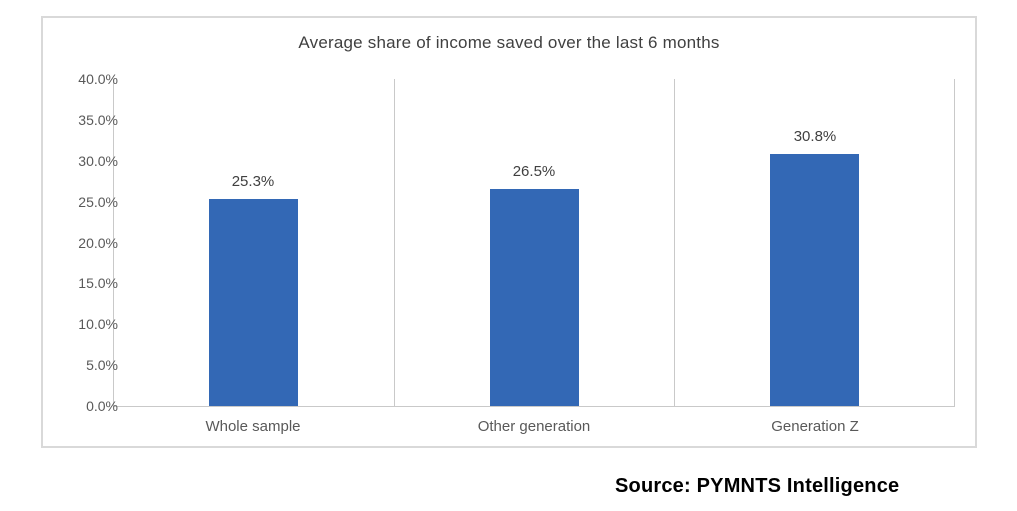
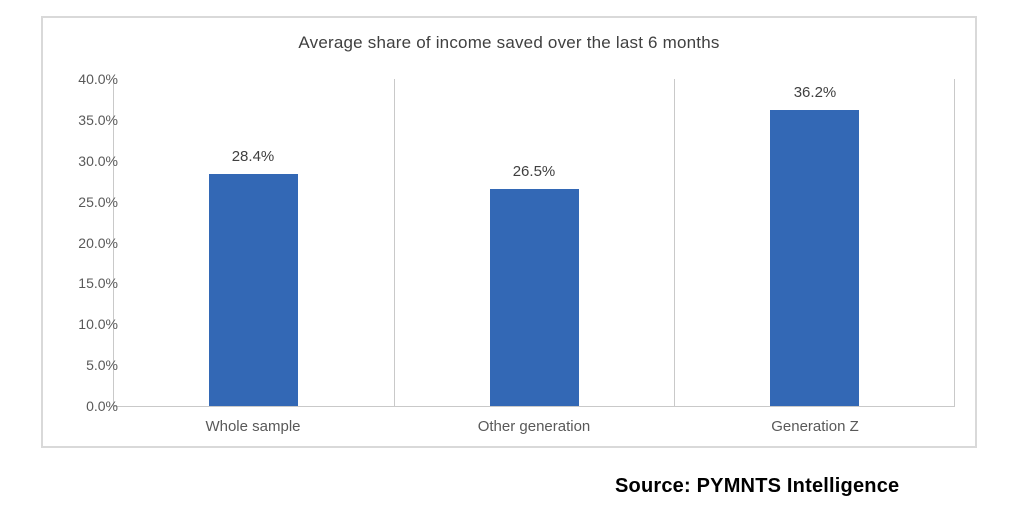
Whole sample: 25.3% -> 28.4%
Generation Z: 30.8% -> 36.2%
